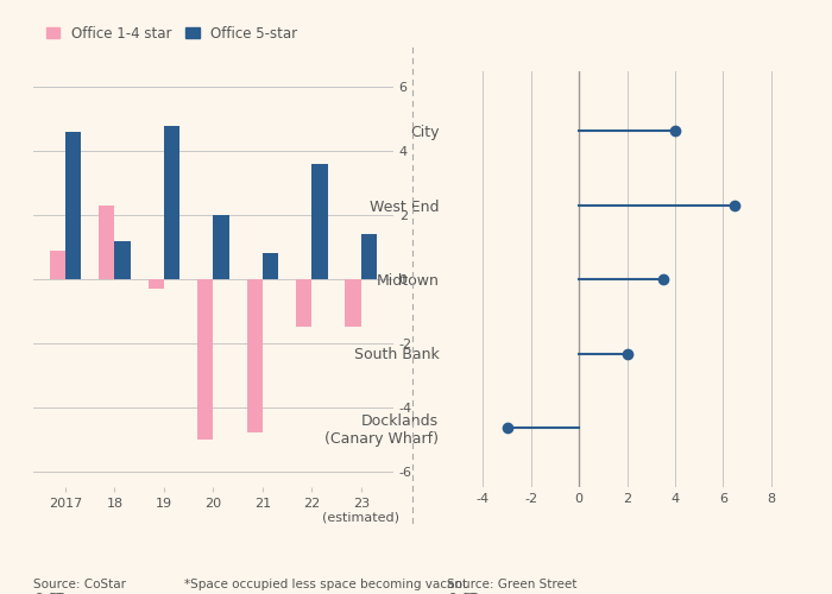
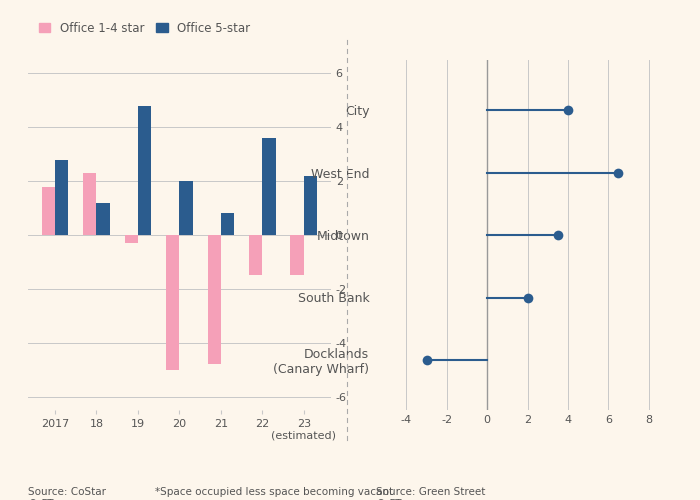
Office 1-4 star/2017: 0.9 -> 1.8
Office 5-star/2017: 4.6 -> 2.8
Office 5-star/23 (estimated): 1.4 -> 2.2
